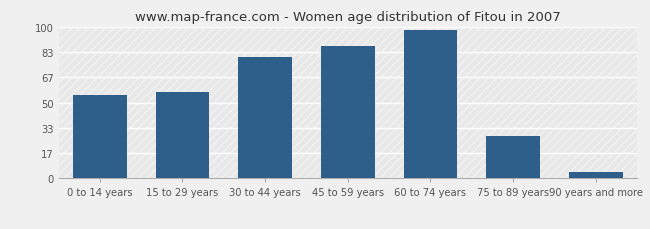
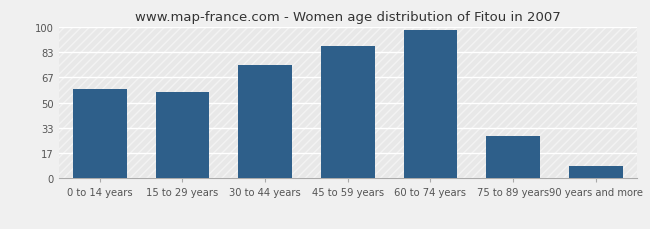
0 to 14 years: 55 -> 59
30 to 44 years: 80 -> 75
90 years and more: 4 -> 8
